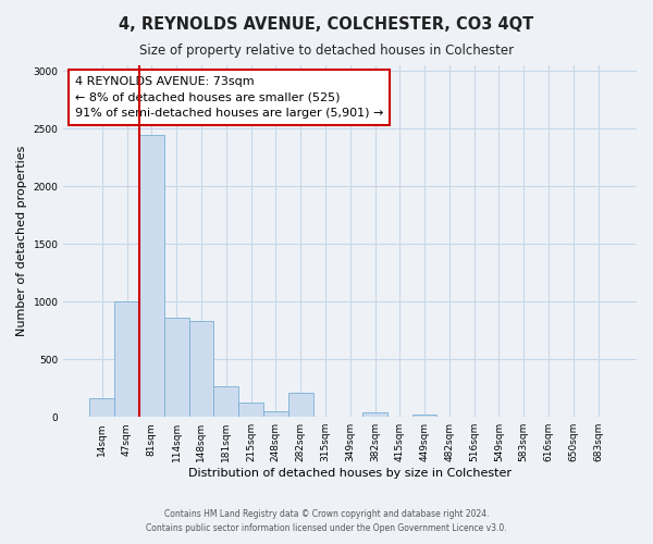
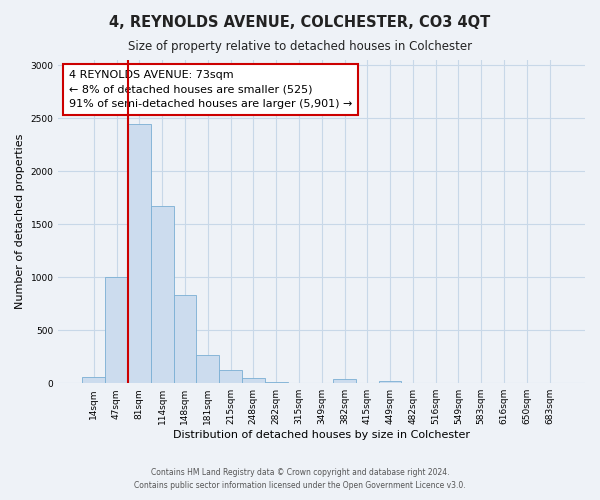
14sqm: 160 -> 60
114sqm: 860 -> 1670
282sqm: 210 -> 10
